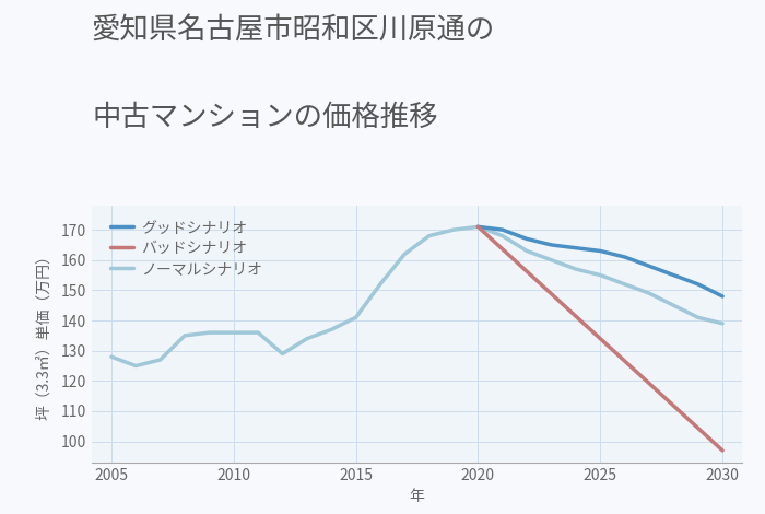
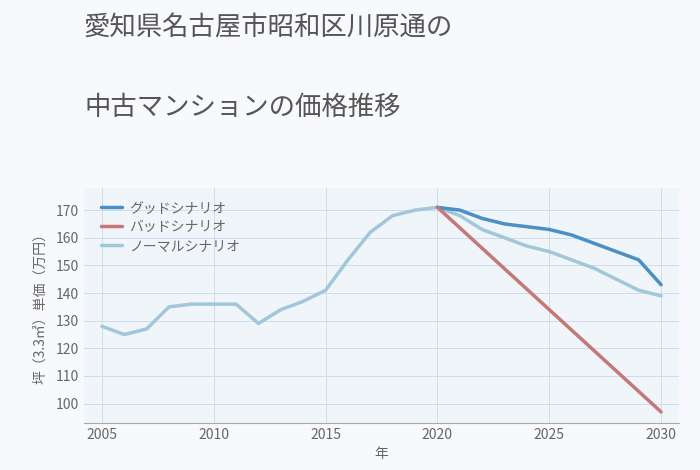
グッドシナリオ/2030: 148 -> 143
